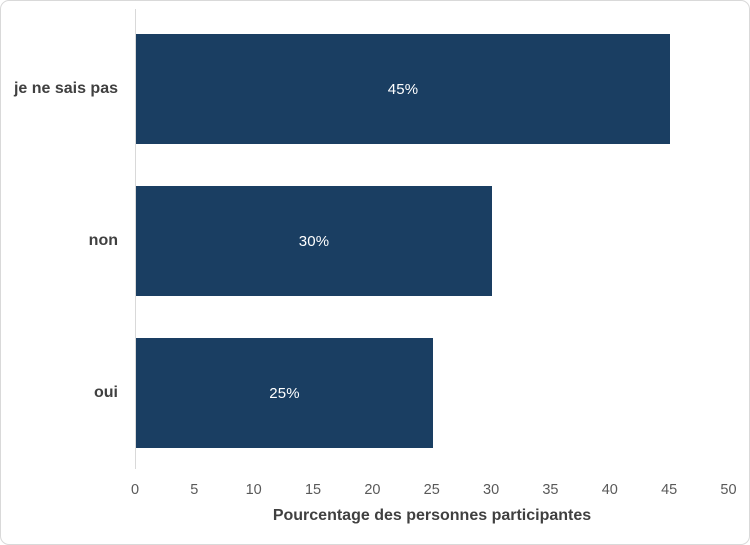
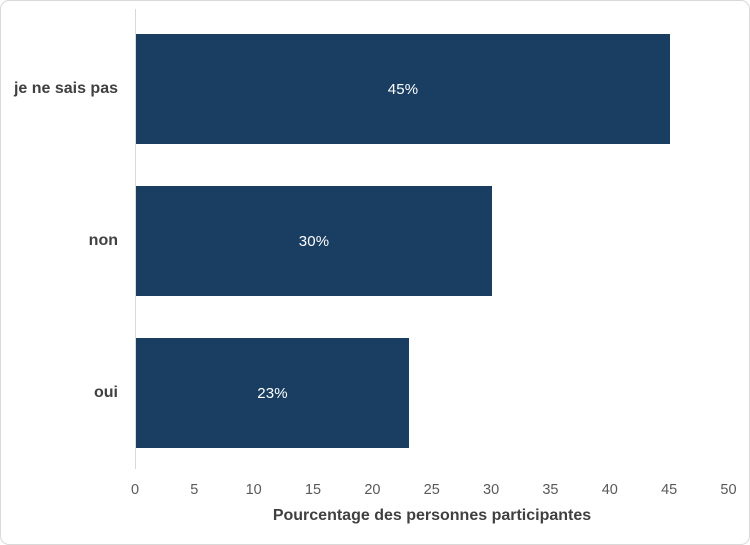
oui: 25% -> 23%
